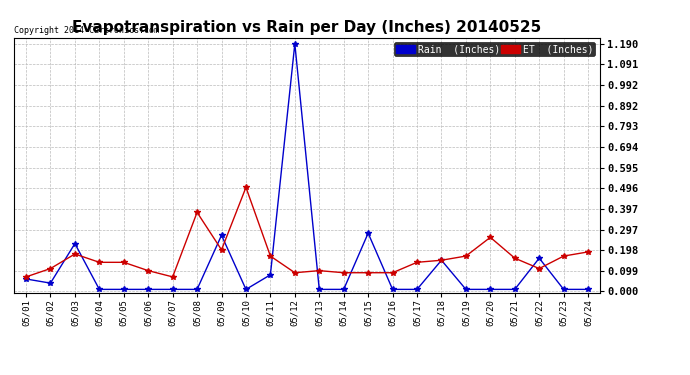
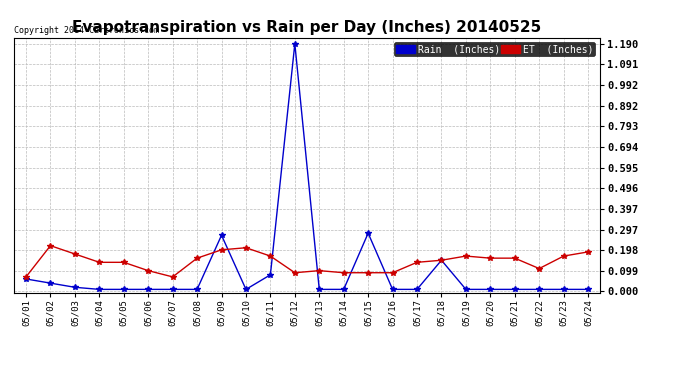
ET (Inches)/05/02: 0.11 -> 0.22
Rain (Inches)/05/03: 0.23 -> 0.02
ET (Inches)/05/08: 0.38 -> 0.16
ET (Inches)/05/10: 0.50 -> 0.21
ET (Inches)/05/20: 0.26 -> 0.16
Rain (Inches)/05/22: 0.16 -> 0.01
